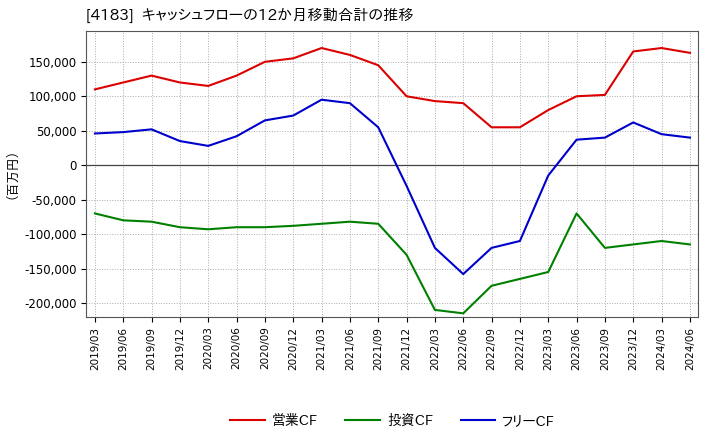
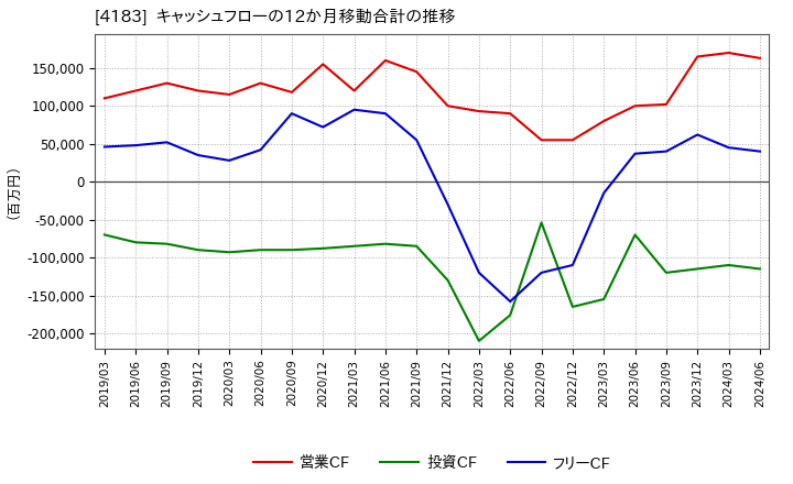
営業CF/2020/09: 150,000 -> 118,000
フリーCF/2020/09: 65,000 -> 90,000
営業CF/2021/03: 170,000 -> 120,000
投資CF/2022/06: -215,000 -> -176,000
投資CF/2022/09: -175,000 -> -54,000
